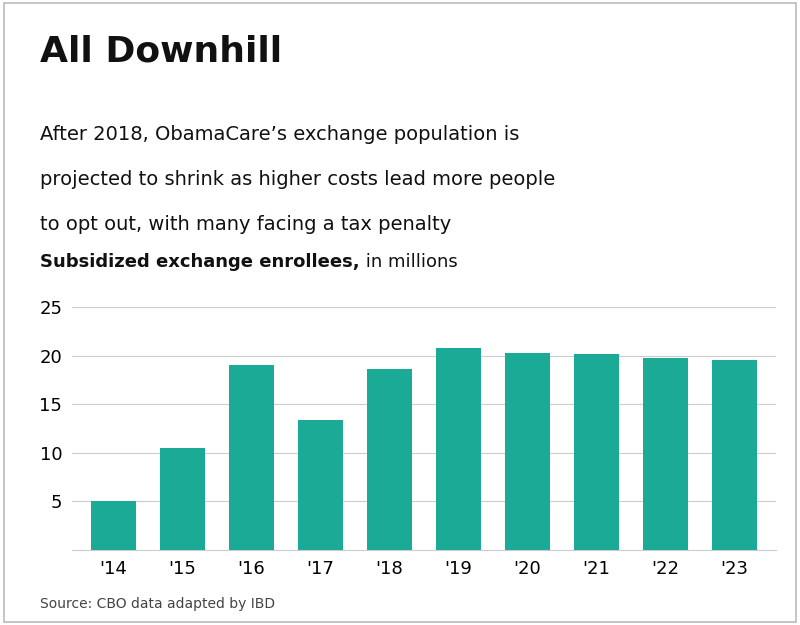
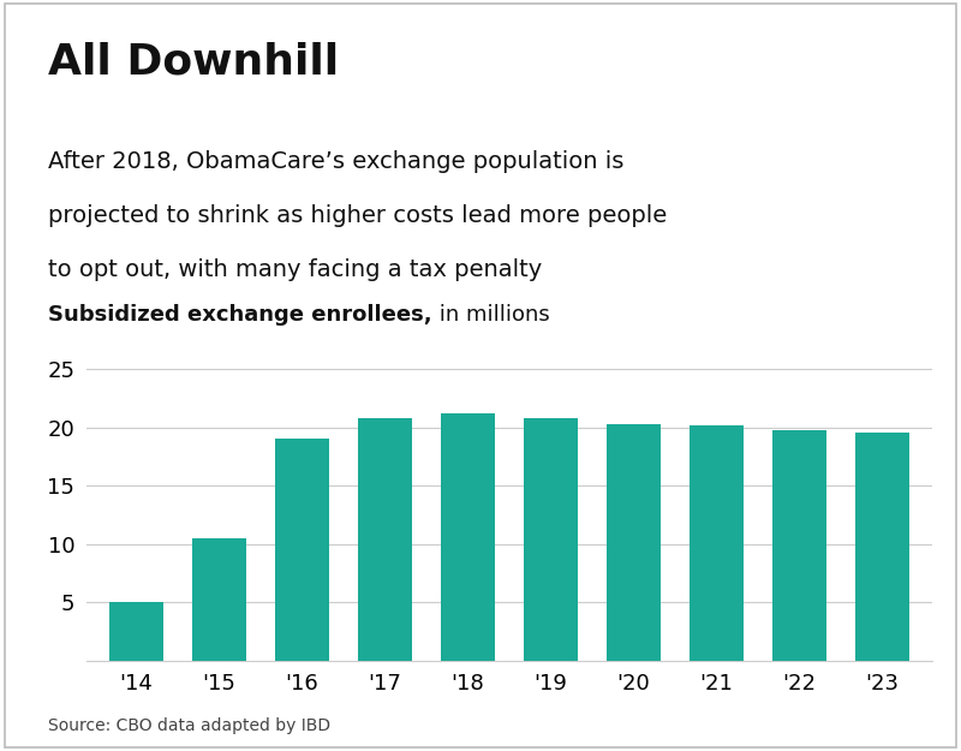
'17: 13.4 -> 20.8
'18: 18.6 -> 21.2
